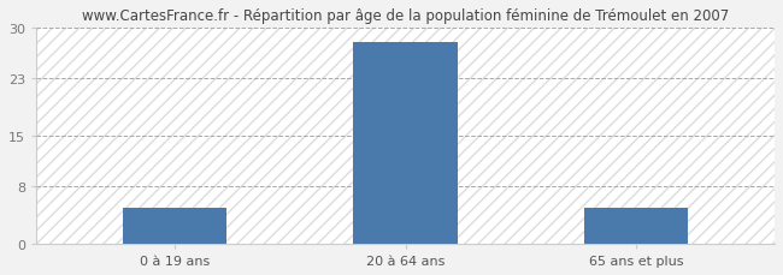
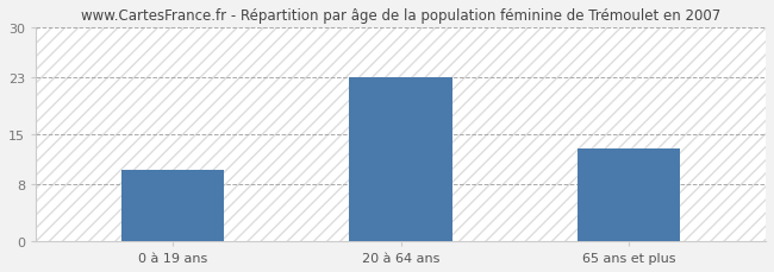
0 à 19 ans: 5 -> 10
20 à 64 ans: 28 -> 23
65 ans et plus: 5 -> 13
